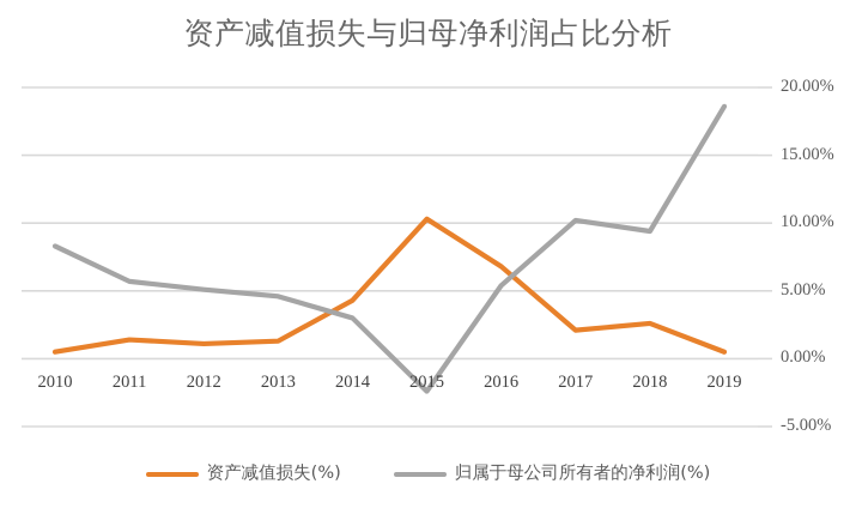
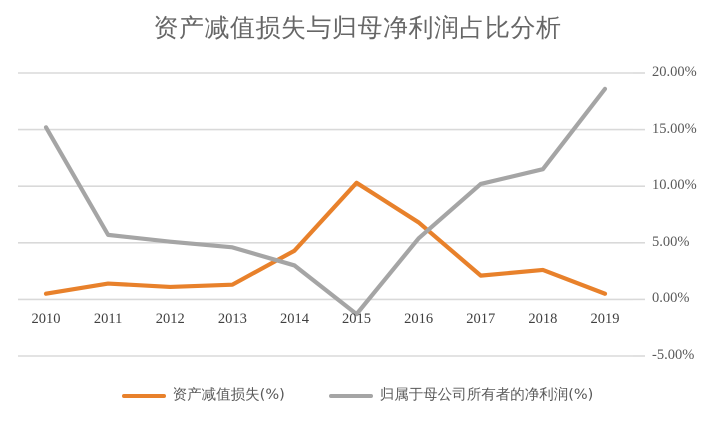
归属于母公司所有者的净利润(%)/2010: 8.3% -> 15.2%
归属于母公司所有者的净利润(%)/2015: -2.4% -> -1.3%
归属于母公司所有者的净利润(%)/2018: 9.4% -> 11.5%
